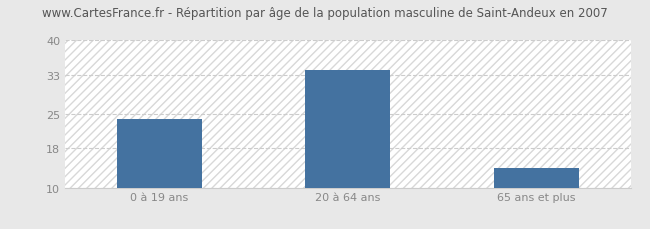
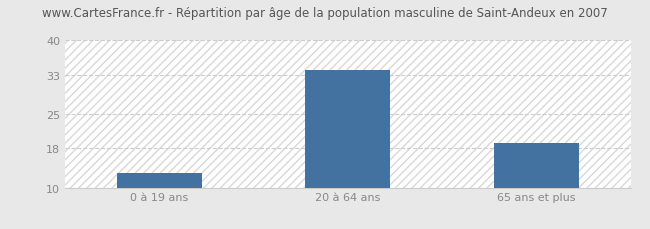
0 à 19 ans: 24 -> 13
65 ans et plus: 14 -> 19
